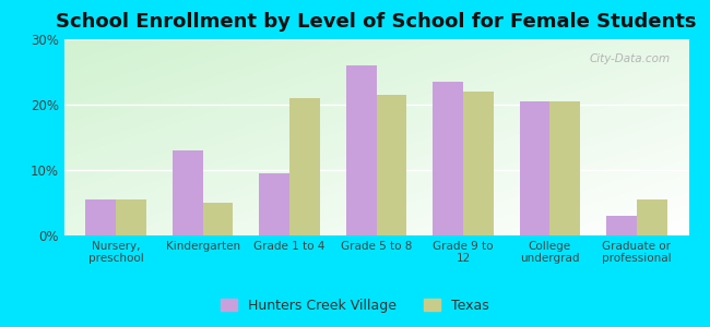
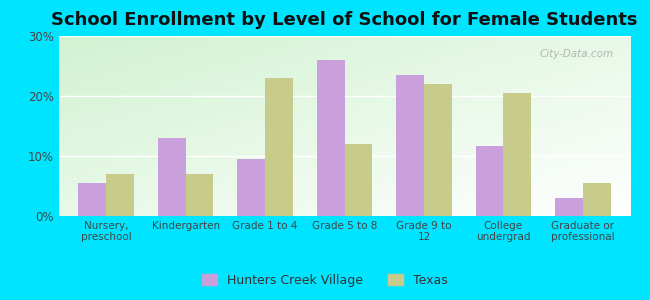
Texas/Nursery, preschool: 5.5% -> 7.0%
Texas/Kindergarten: 5.0% -> 7.0%
Texas/Grade 1 to 4: 21.0% -> 23.0%
Texas/Grade 5 to 8: 21.5% -> 12.0%
Hunters Creek Village/College undergrad: 20.5% -> 11.6%
